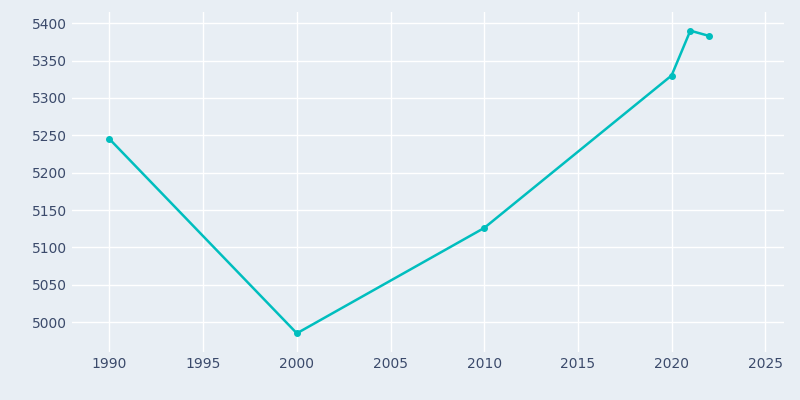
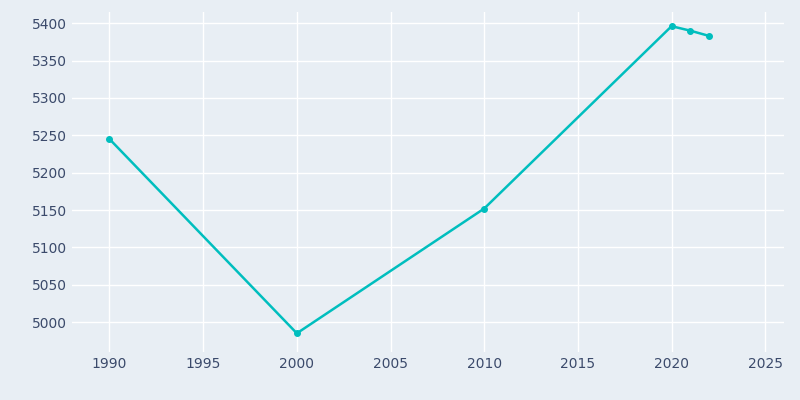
2010: 5126 -> 5152
2020: 5330 -> 5396
